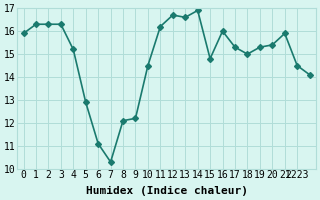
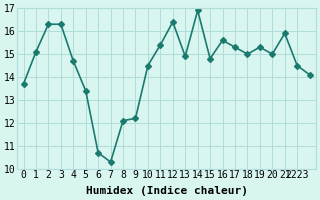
0: 15.9 -> 13.7
1: 16.3 -> 15.1
4: 15.2 -> 14.7
5: 12.9 -> 13.4
6: 11.1 -> 10.7
11: 16.2 -> 15.4
12: 16.7 -> 16.4
13: 16.6 -> 14.9
16: 16.0 -> 15.6
20: 15.4 -> 15.0
